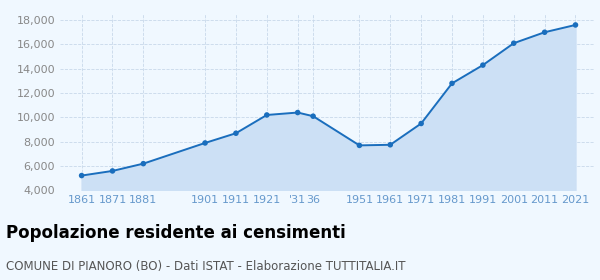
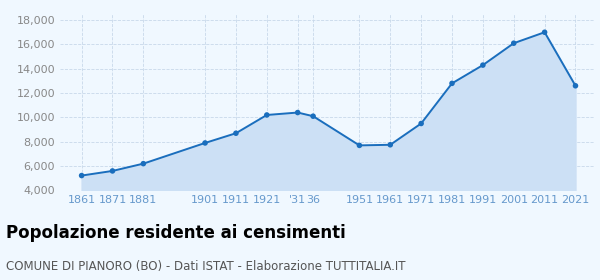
2021: 17,600 -> 12,600
